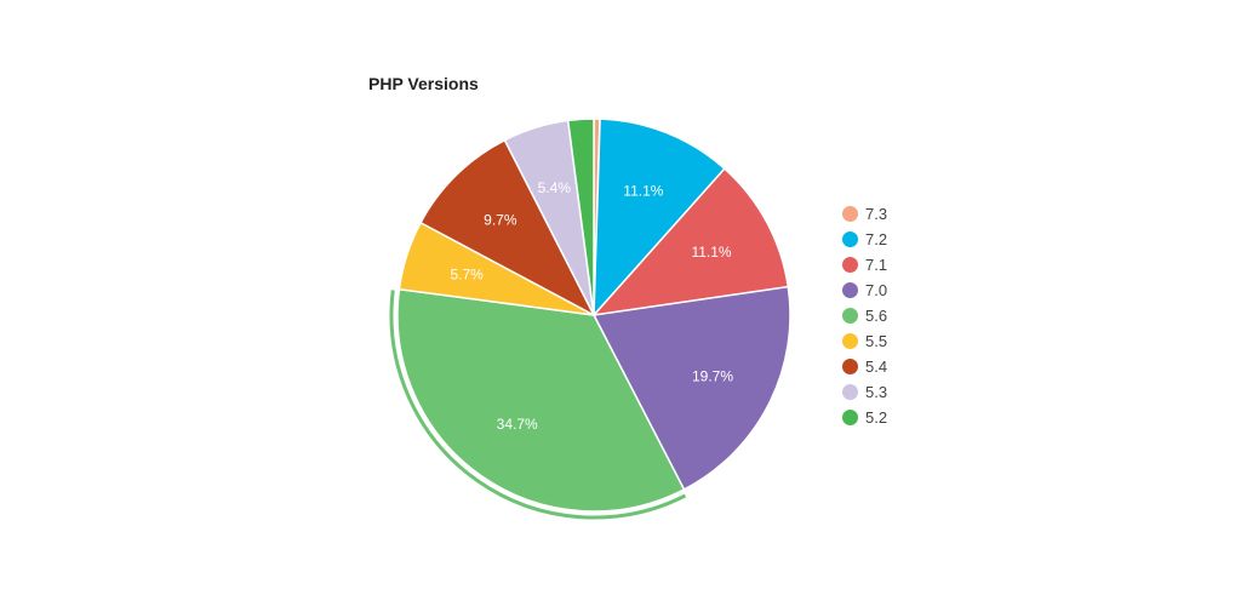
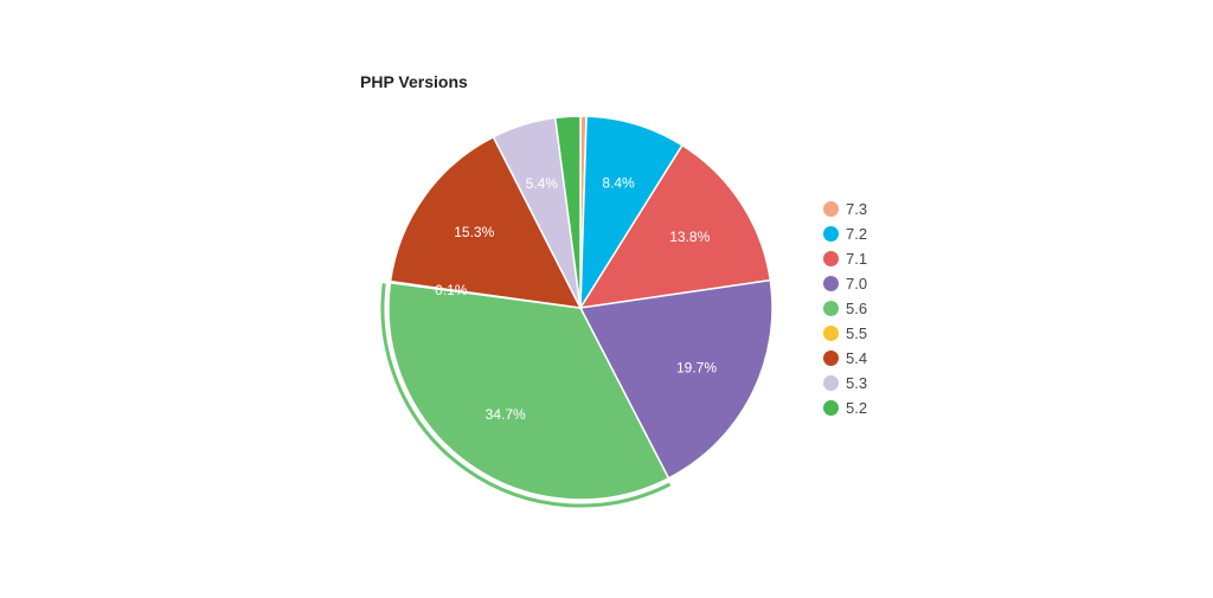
7.2: 11.1% -> 8.4%
7.1: 11.1% -> 13.8%
5.5: 5.7% -> 0.1%
5.4: 9.7% -> 15.3%
